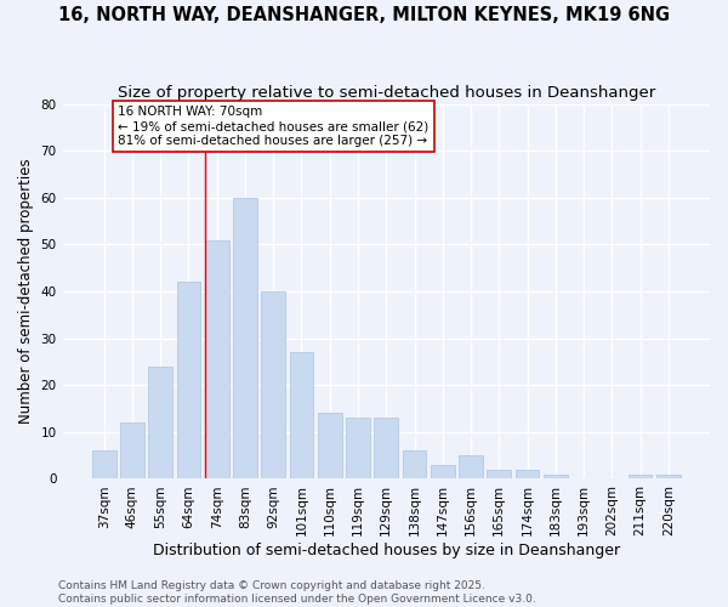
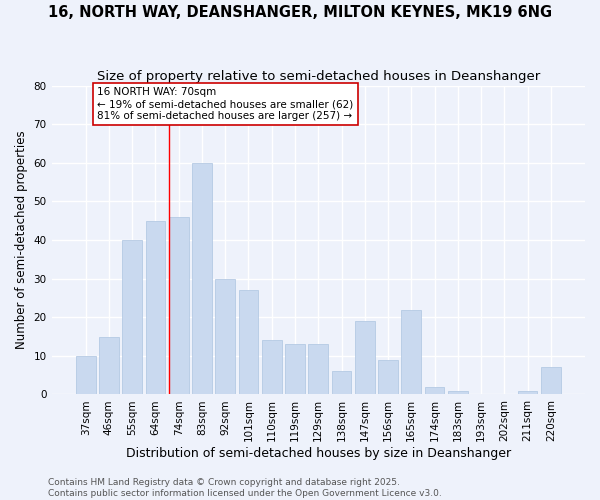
37sqm: 6 -> 10
46sqm: 12 -> 15
55sqm: 24 -> 40
64sqm: 42 -> 45
74sqm: 51 -> 46
92sqm: 40 -> 30
147sqm: 3 -> 19
156sqm: 5 -> 9
165sqm: 2 -> 22
220sqm: 1 -> 7
